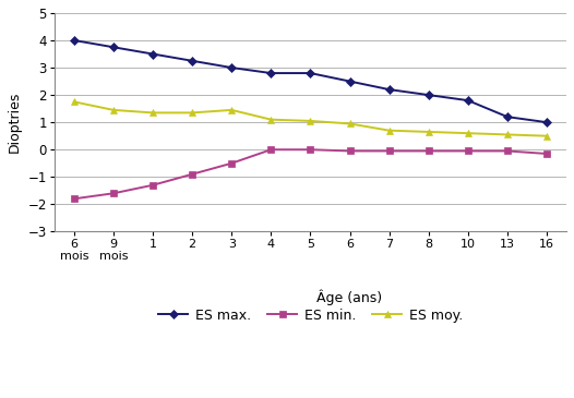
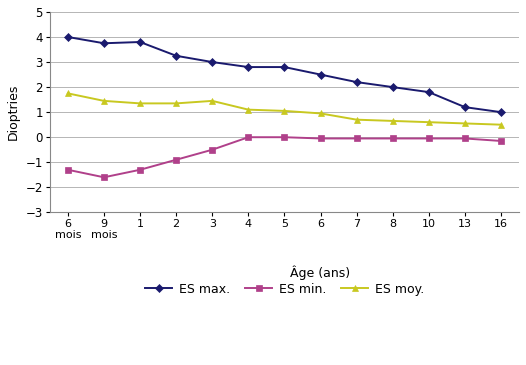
ES min./6 mois: -1.80 -> -1.30
ES max./1: 3.50 -> 3.80
